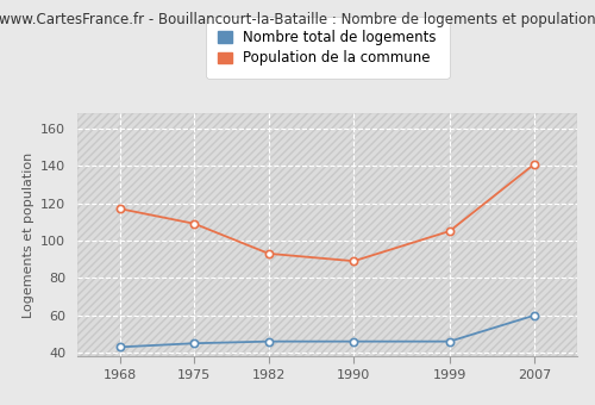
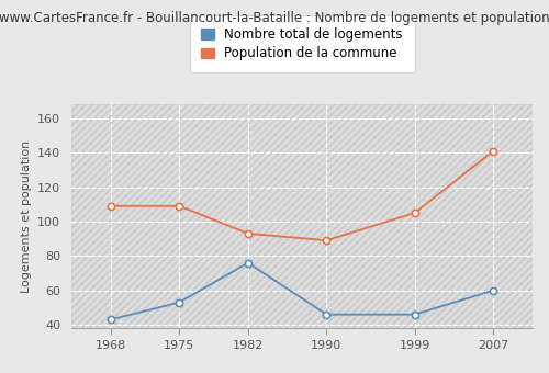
Population de la commune/1968: 117 -> 109
Nombre total de logements/1975: 45 -> 53
Nombre total de logements/1982: 46 -> 76
